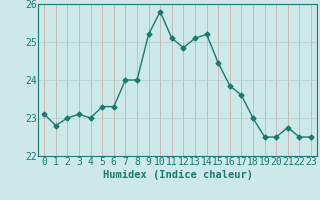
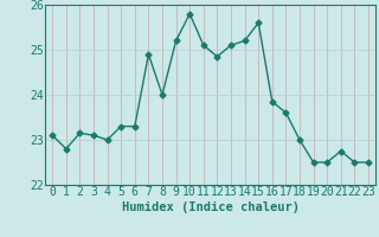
2: 23.00 -> 23.15
7: 24.00 -> 24.90
15: 24.45 -> 25.60
